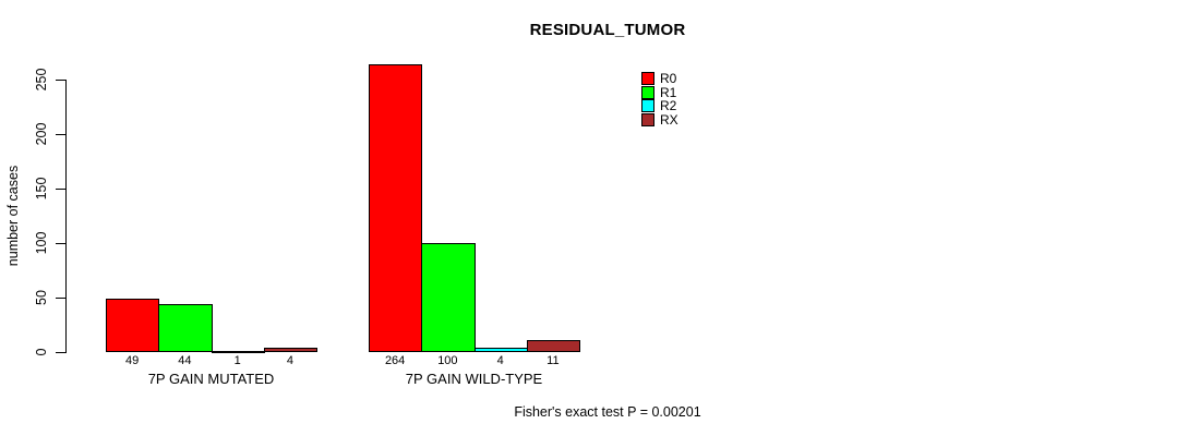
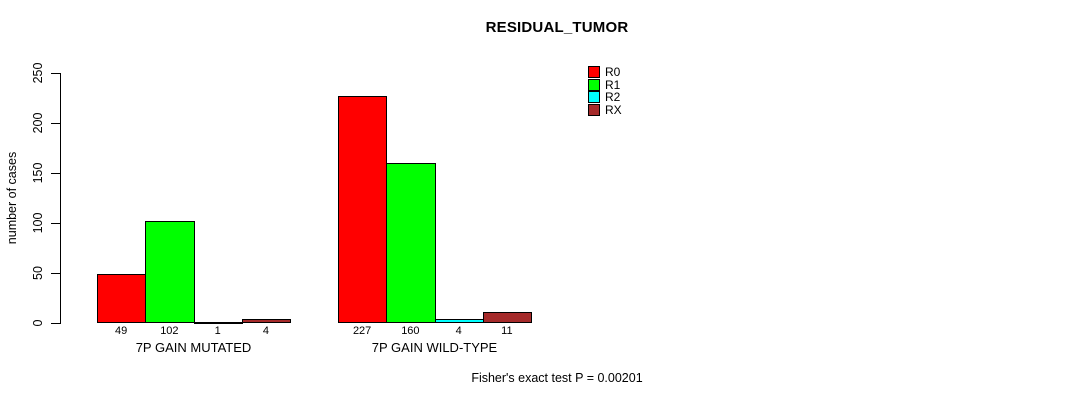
R1/7P GAIN MUTATED: 44 -> 102
R0/7P GAIN WILD-TYPE: 264 -> 227
R1/7P GAIN WILD-TYPE: 100 -> 160
